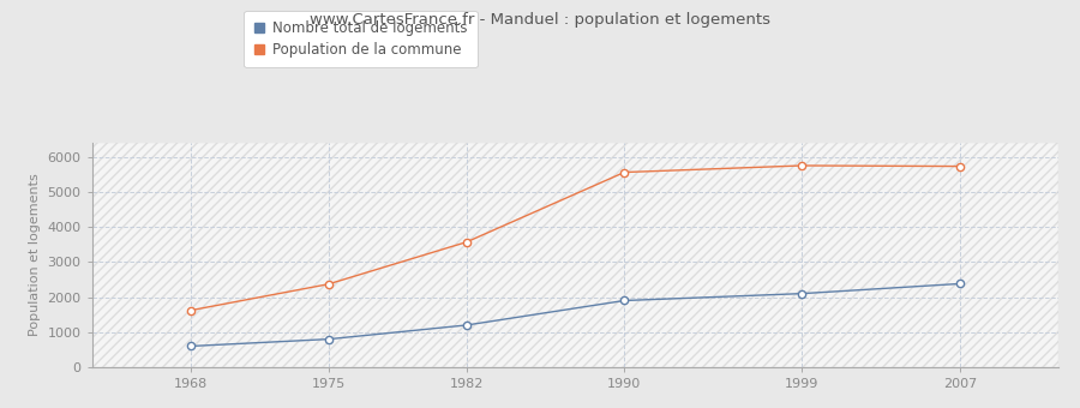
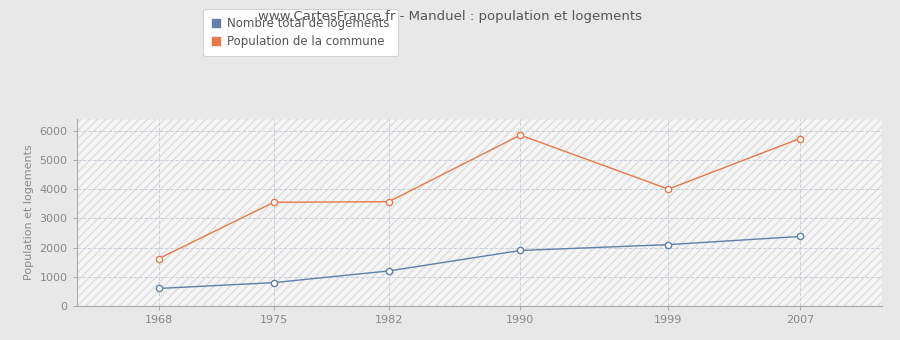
Population de la commune/1975: 2370 -> 3550
Population de la commune/1990: 5560 -> 5850
Population de la commune/1999: 5750 -> 4000
